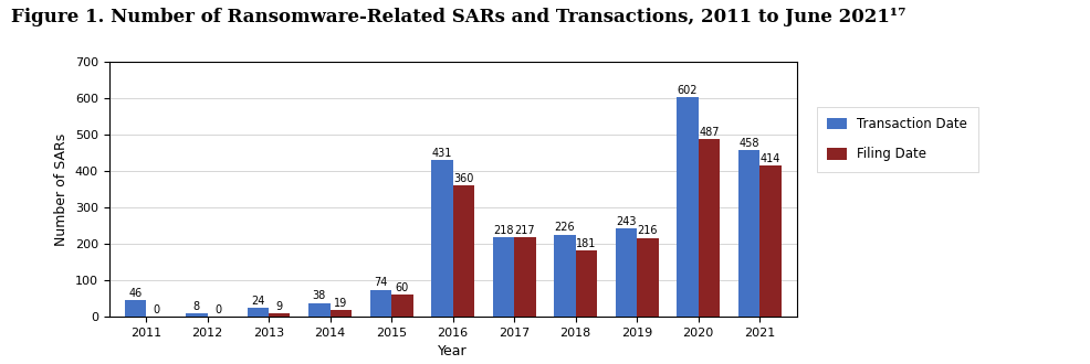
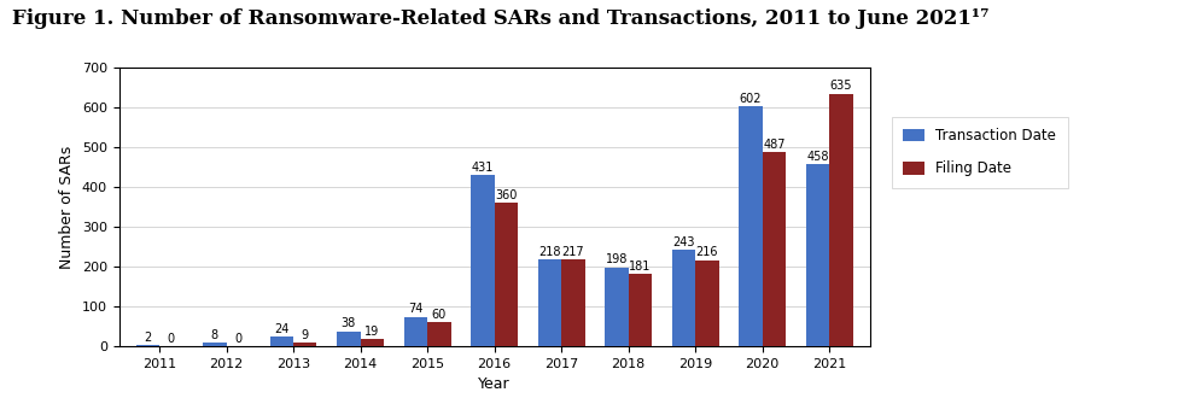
Transaction Date/2011: 46 -> 2
Transaction Date/2018: 226 -> 198
Filing Date/2021: 414 -> 635
